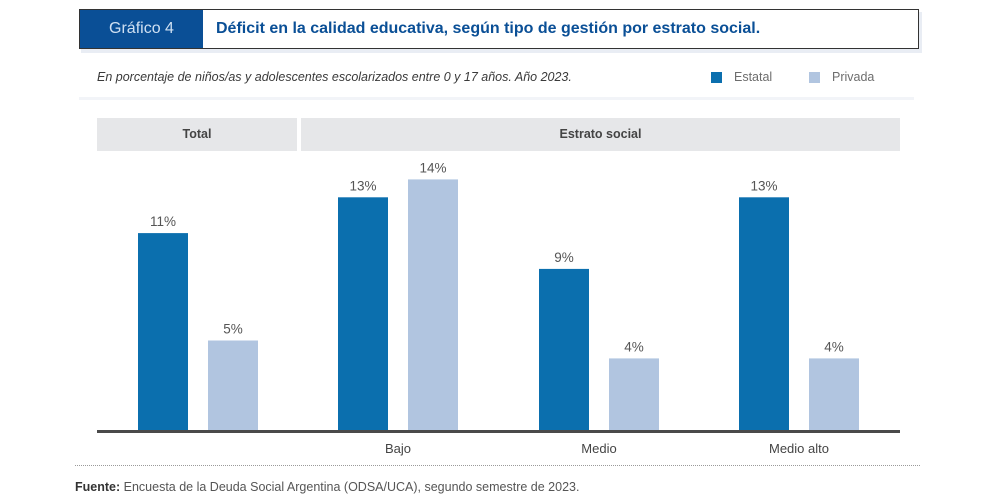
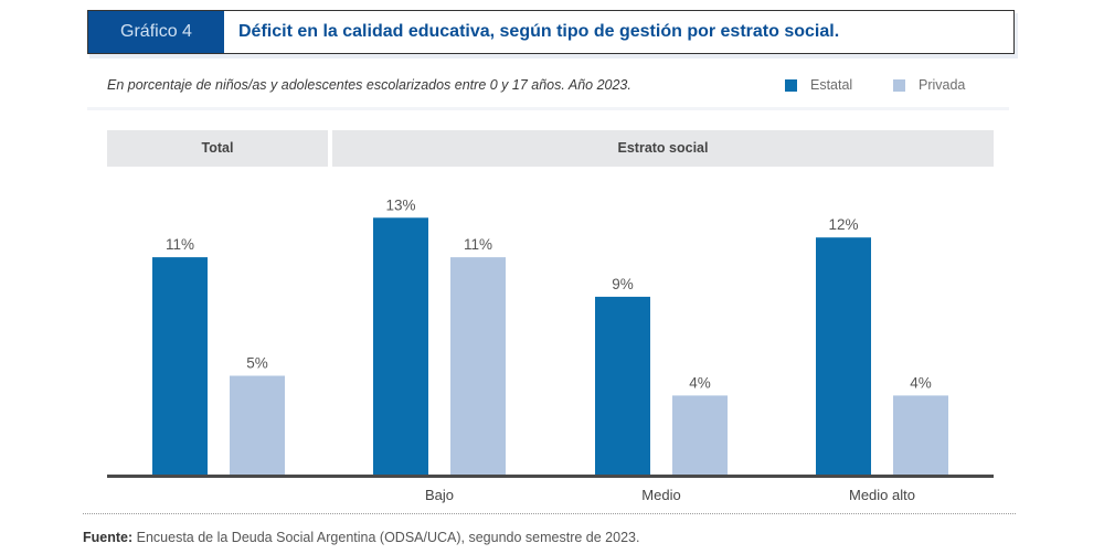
Privada/Bajo: 14% -> 11%
Estatal/Medio alto: 13% -> 12%
